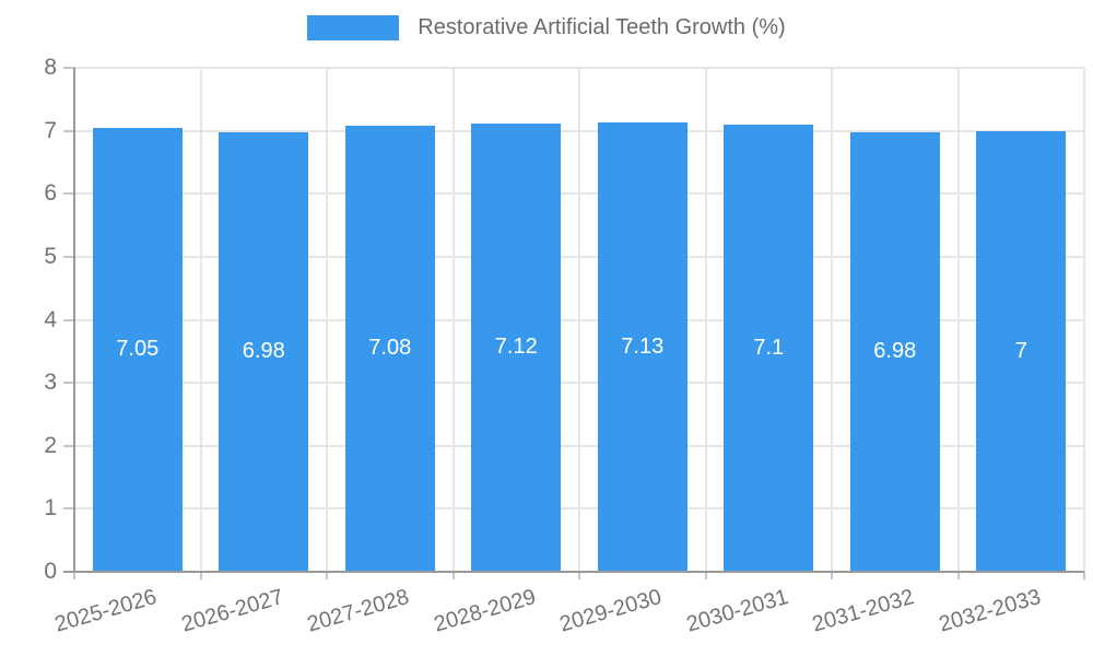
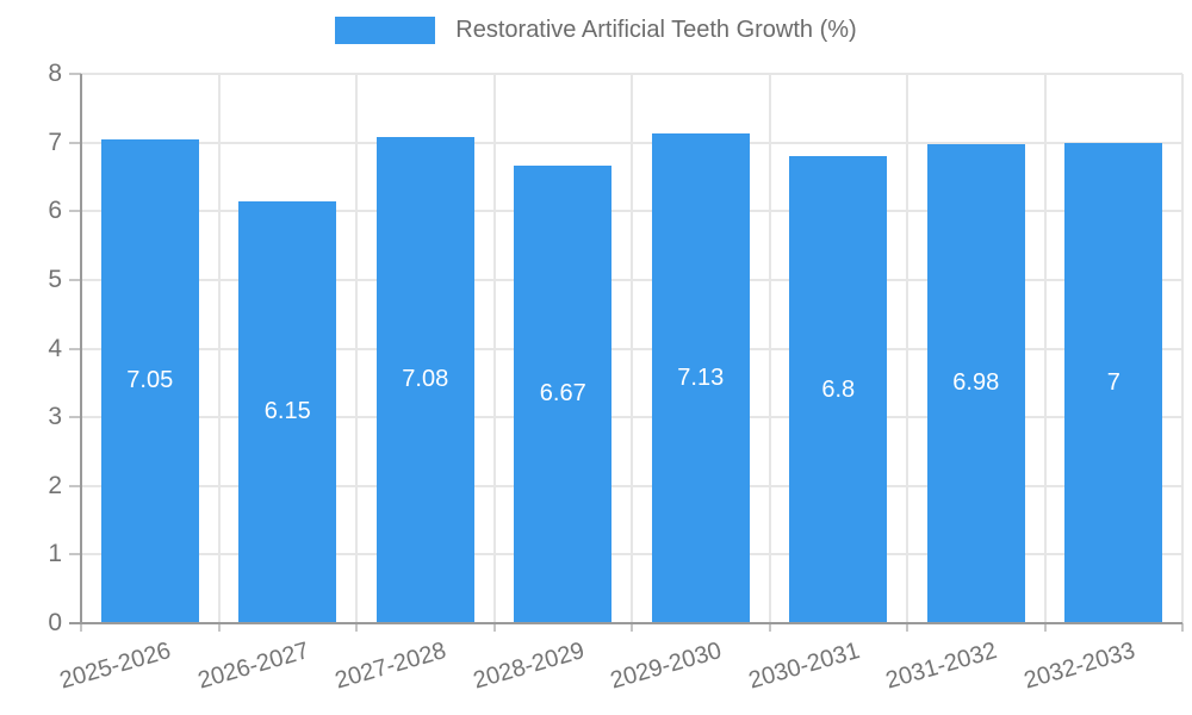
2026-2027: 6.98 -> 6.15
2028-2029: 7.12 -> 6.67
2030-2031: 7.1 -> 6.8
